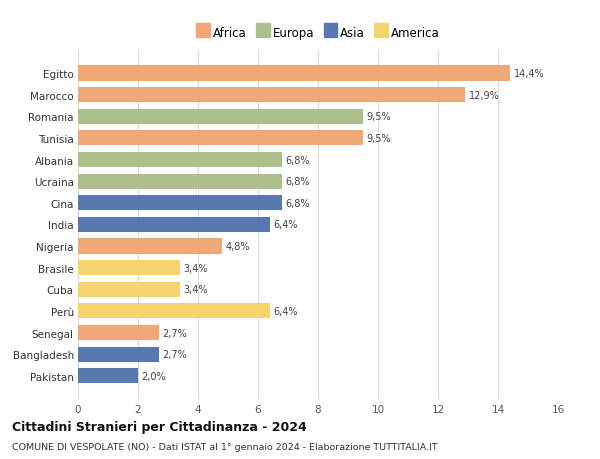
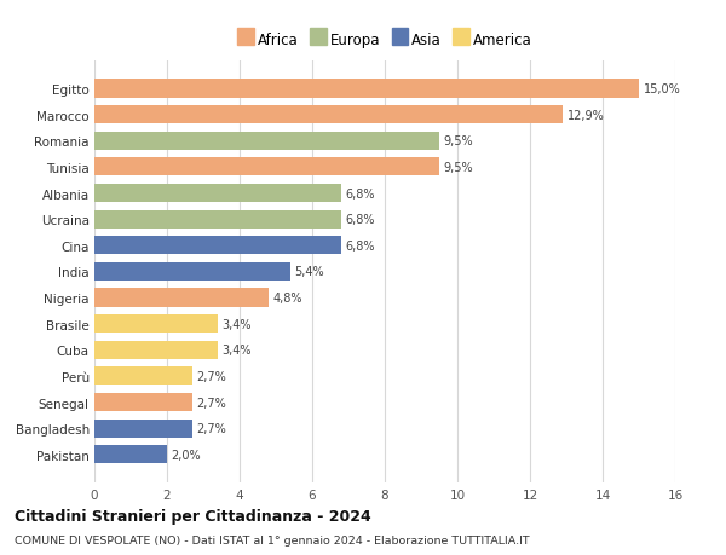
Egitto: 14,4% -> 15,0%
India: 6,4% -> 5,4%
Perù: 6,4% -> 2,7%
